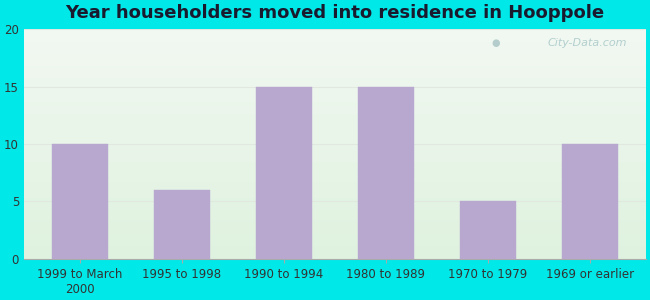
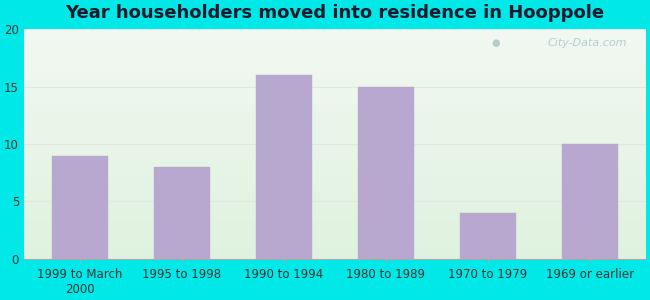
1999 to March 2000: 10 -> 9
1995 to 1998: 6 -> 8
1990 to 1994: 15 -> 16
1970 to 1979: 5 -> 4
